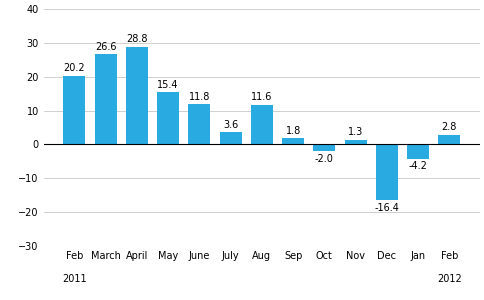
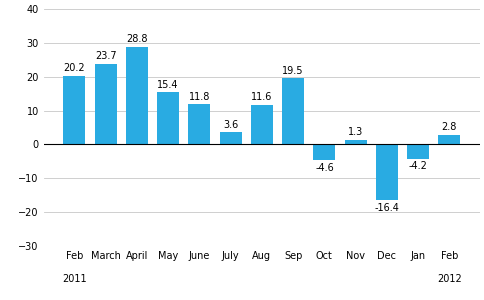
March: 26.6 -> 23.7
Sep: 1.8 -> 19.5
Oct: -2.0 -> -4.6
